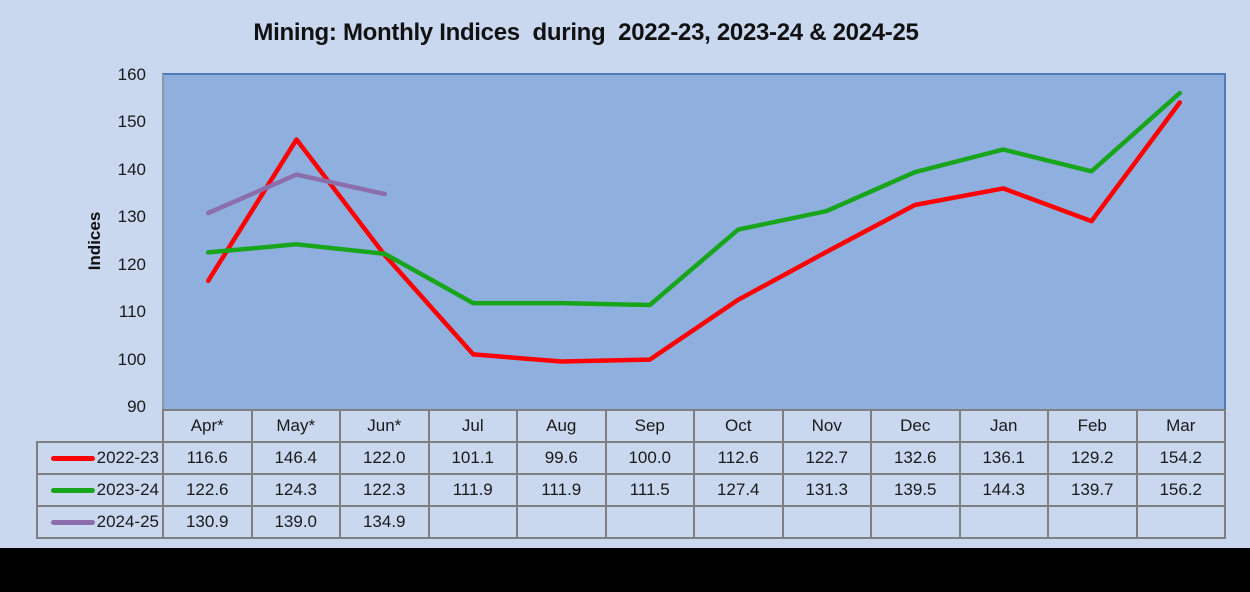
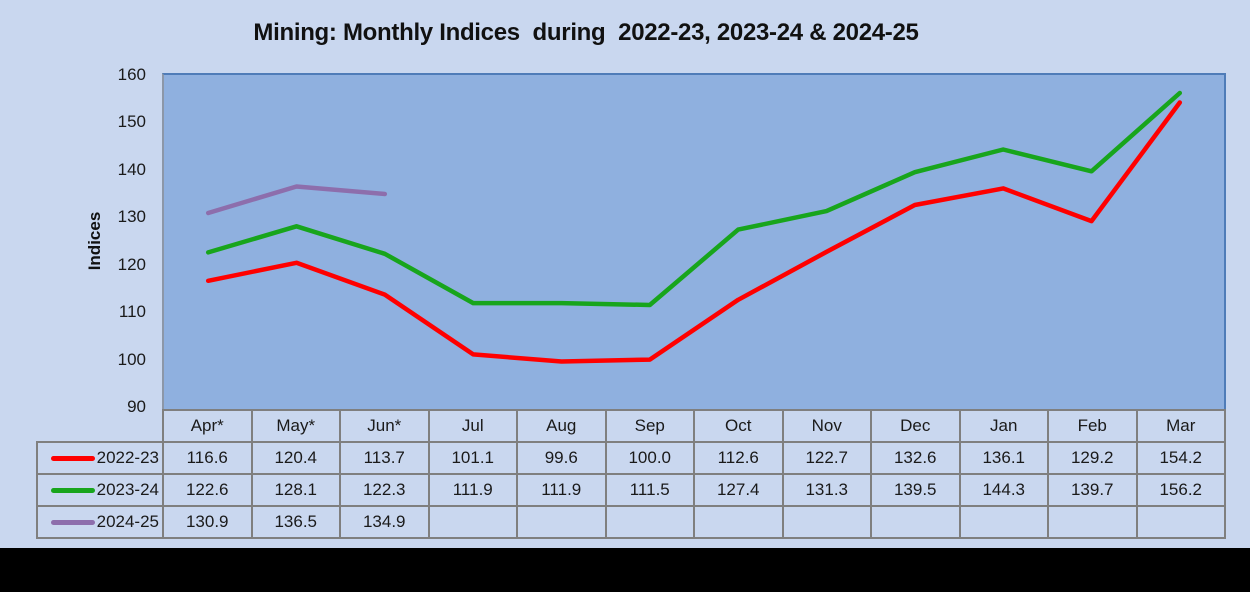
2022-23/May*: 146.4 -> 120.4
2023-24/May*: 124.3 -> 128.1
2024-25/May*: 139.0 -> 136.5
2022-23/Jun*: 122.0 -> 113.7
